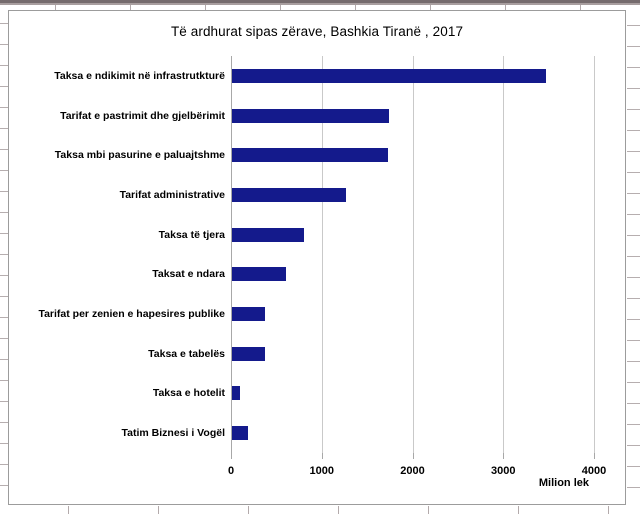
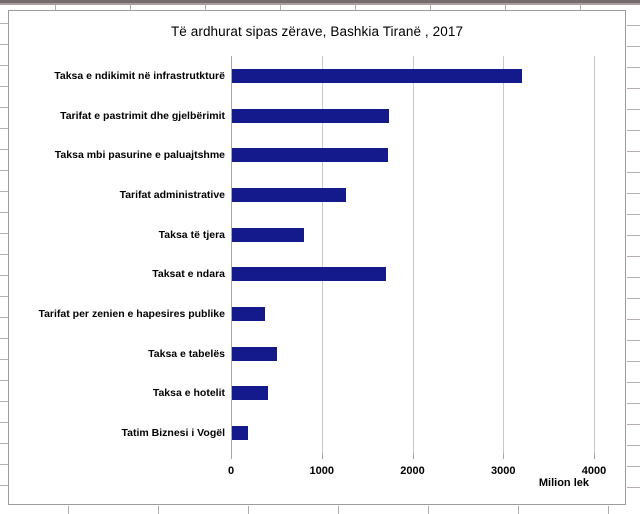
Taksa e ndikimit në infrastrutkturë: 3500 -> 3200
Taksat e ndara: 600 -> 1700
Taksa e tabelës: 400 -> 500
Taksa e hotelit: 100 -> 400
